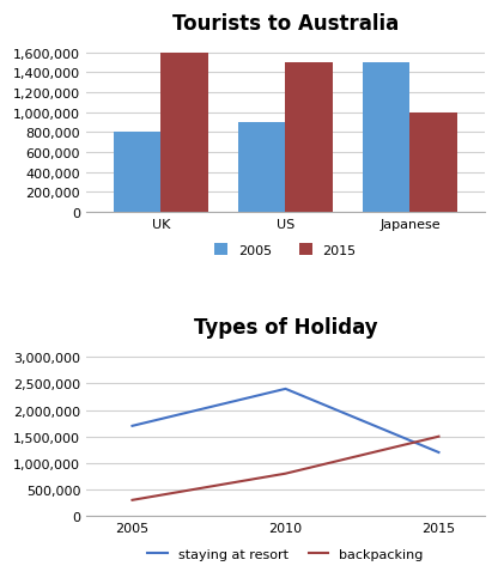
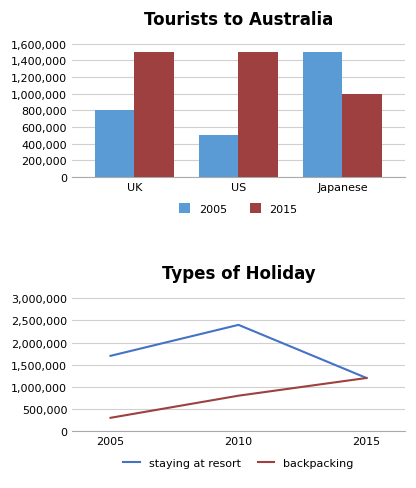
Tourists to Australia/2015/UK: 1,600,000 -> 1,500,000
Tourists to Australia/2005/US: 900,000 -> 500,000
Types of Holiday/backpacking/2015: 1,500,000 -> 1,200,000
